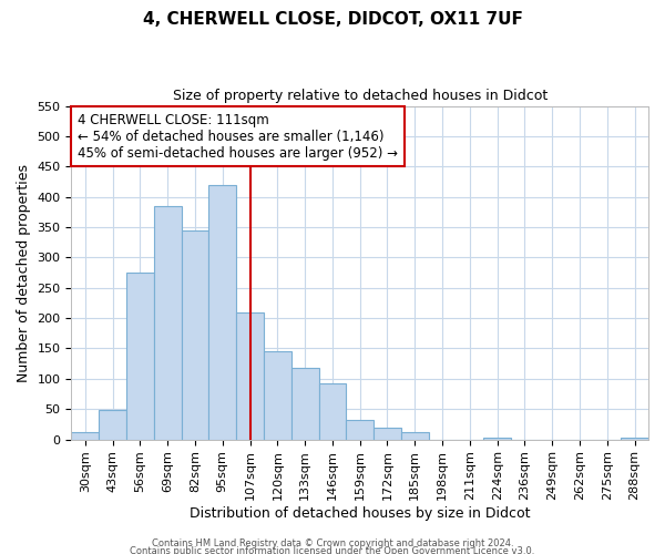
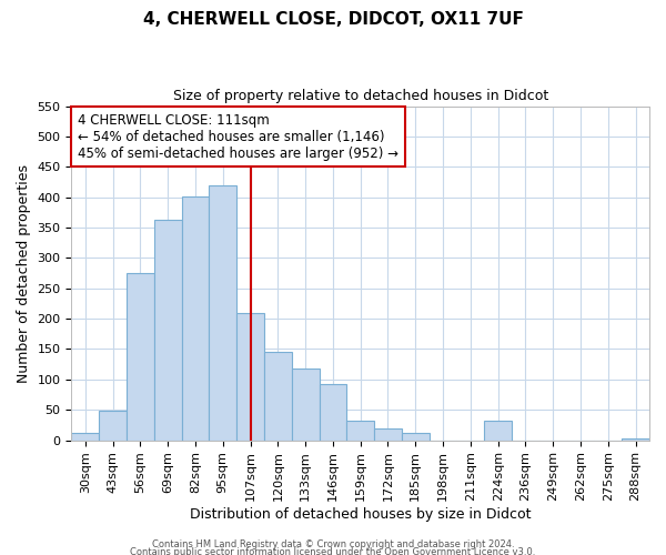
69sqm: 385 -> 362
82sqm: 345 -> 402
224sqm: 3 -> 32
